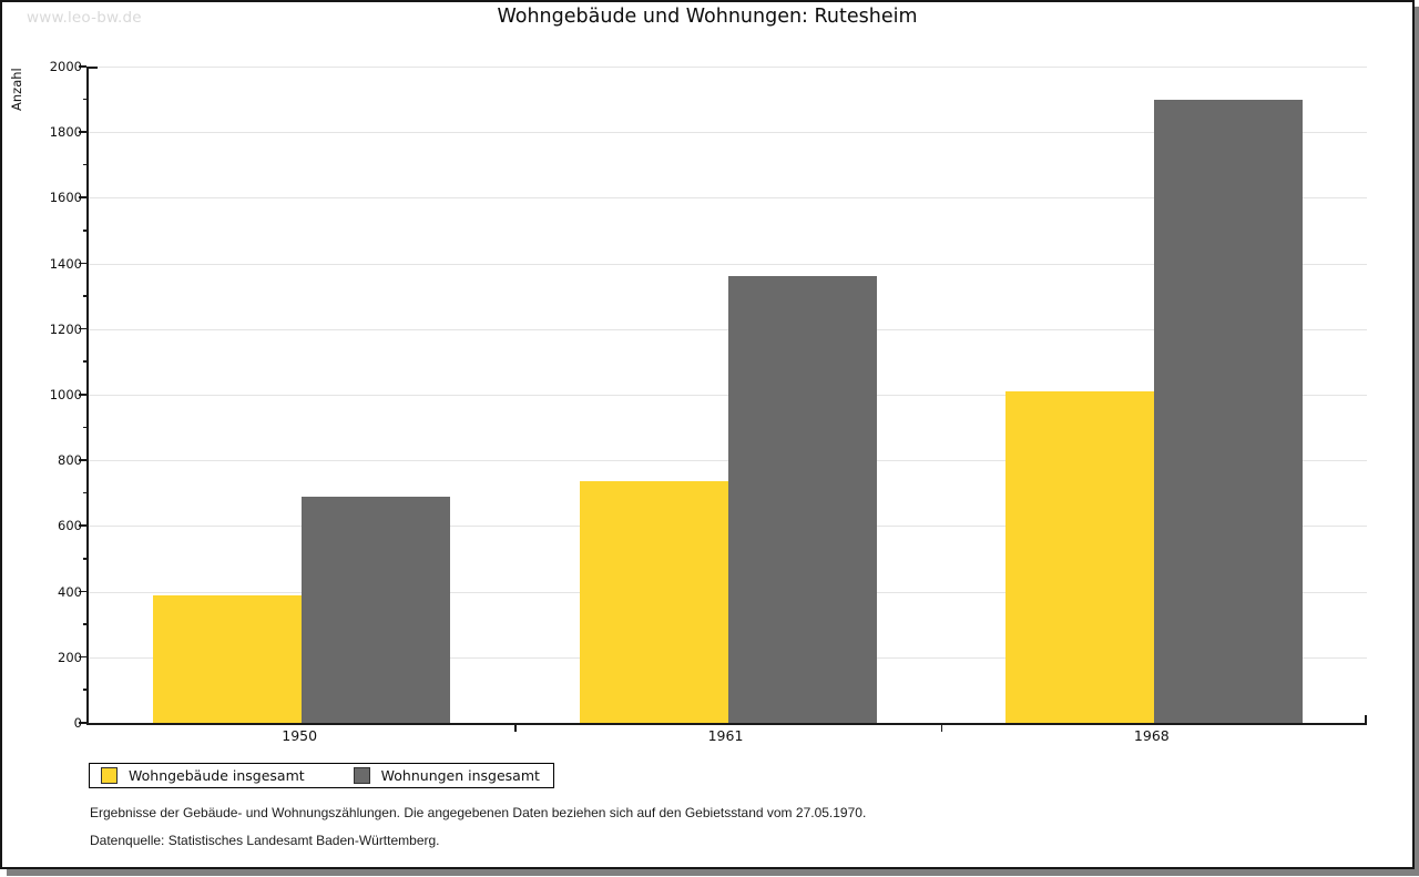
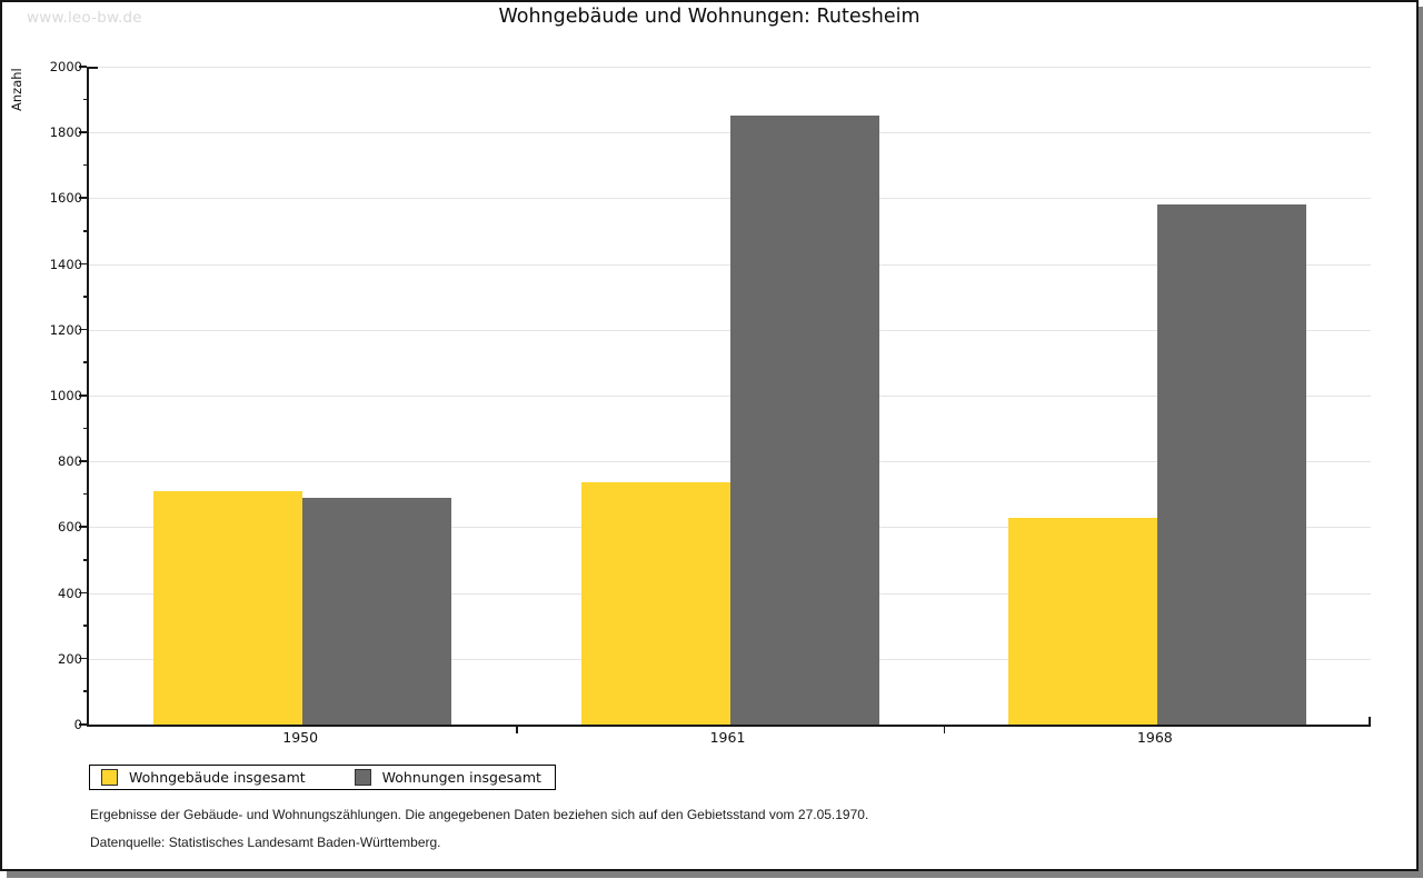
Wohngebäude insgesamt/1950: 390 -> 710
Wohnungen insgesamt/1961: 1360 -> 1850
Wohngebäude insgesamt/1968: 1010 -> 630
Wohnungen insgesamt/1968: 1900 -> 1580
